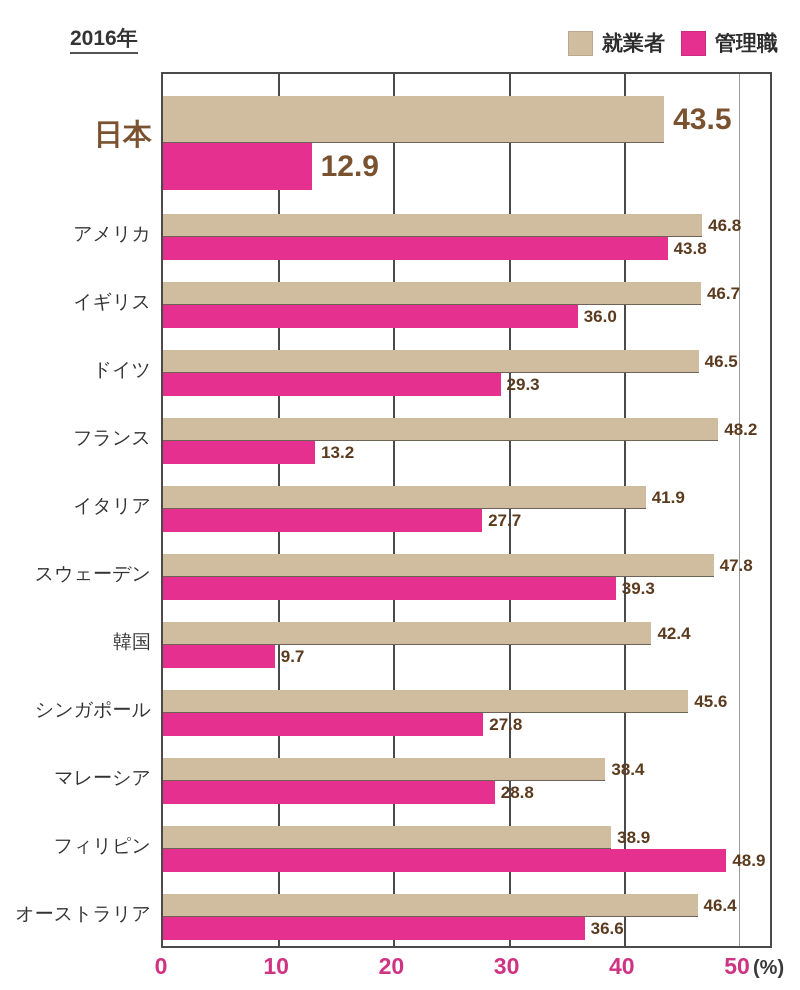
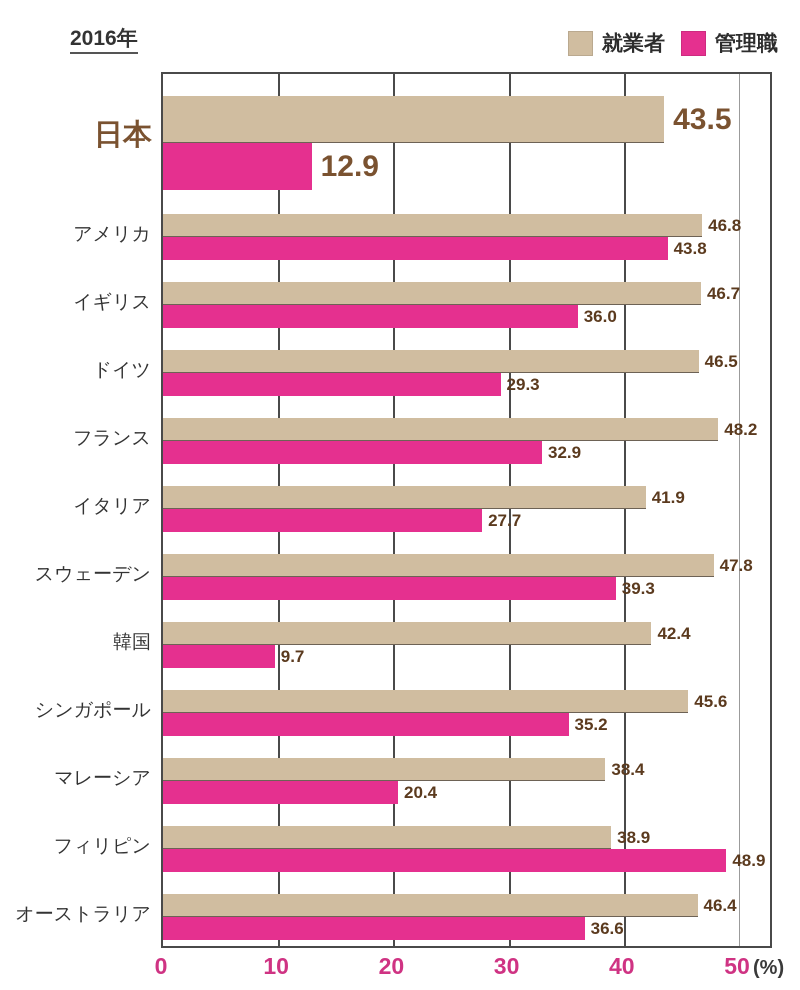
管理職/フランス: 13.2 -> 32.9
管理職/シンガポール: 27.8 -> 35.2
管理職/マレーシア: 28.8 -> 20.4
